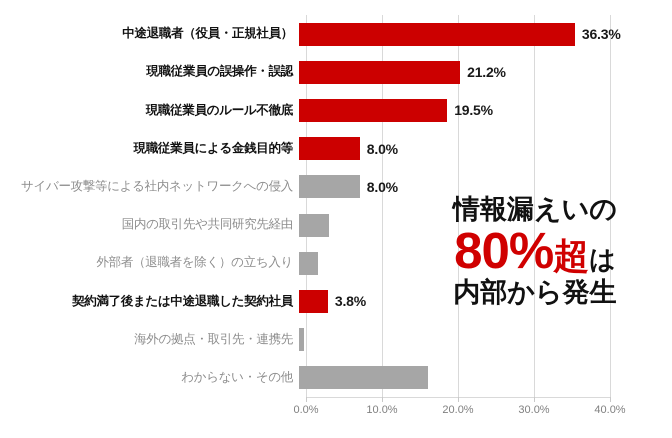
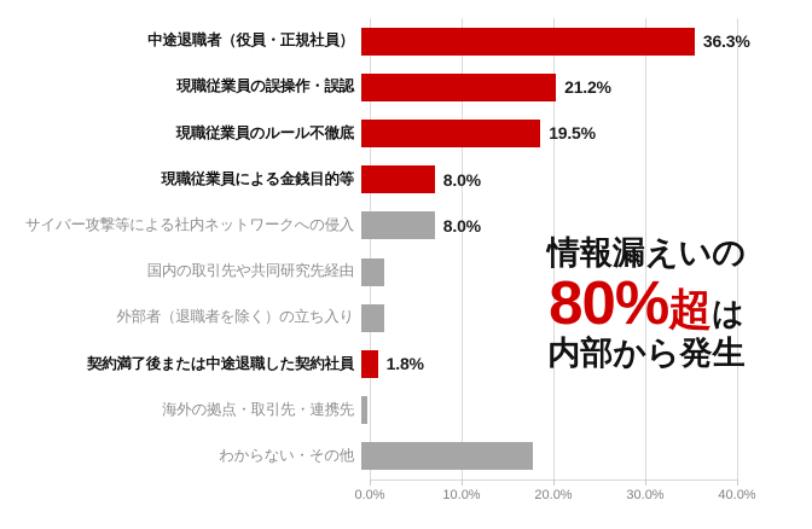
国内の取引先や共同研究先経由: 4% -> 2%
契約満了後または中途退職した契約社員: 3.8% -> 1.8%
わからない・その他: 17% -> 19%
